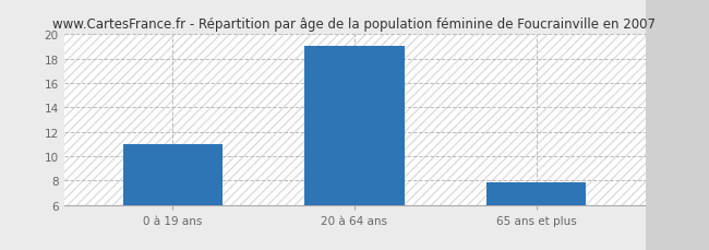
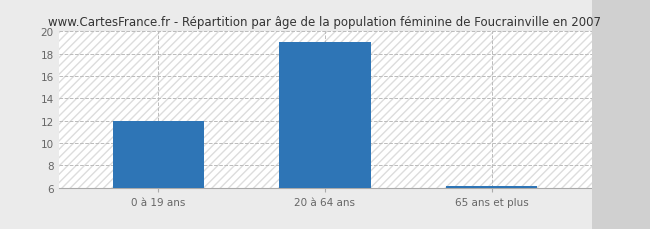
0 à 19 ans: 11.0 -> 12.0
65 ans et plus: 7.8 -> 6.1
